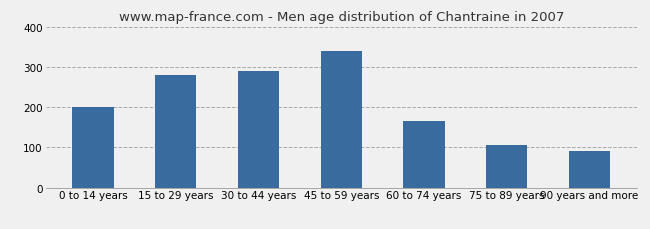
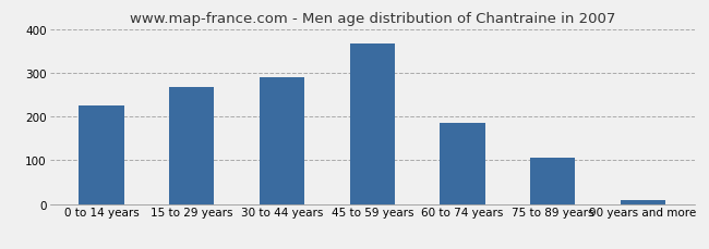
0 to 14 years: 200 -> 224
15 to 29 years: 280 -> 267
45 to 59 years: 340 -> 367
60 to 74 years: 165 -> 185
90 years and more: 90 -> 8
